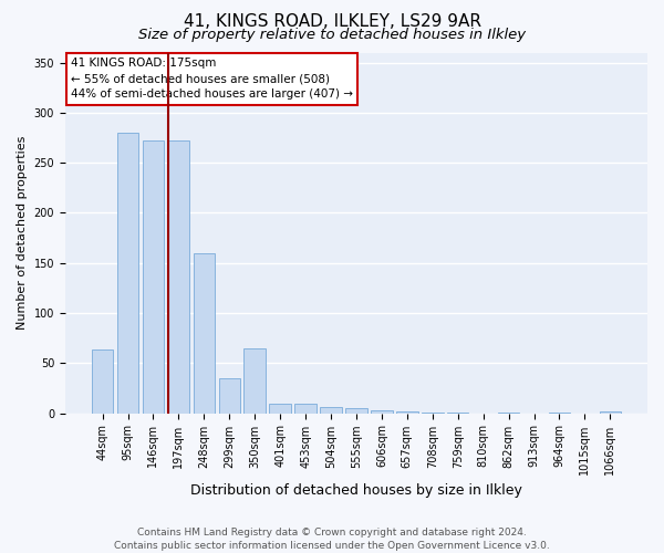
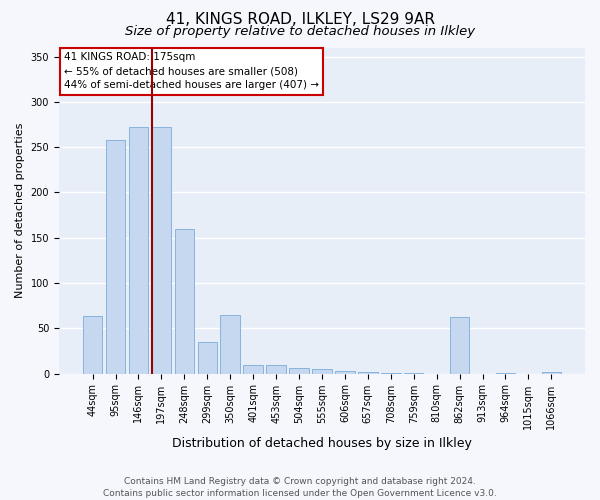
95sqm: 280 -> 258
862sqm: 1 -> 62
